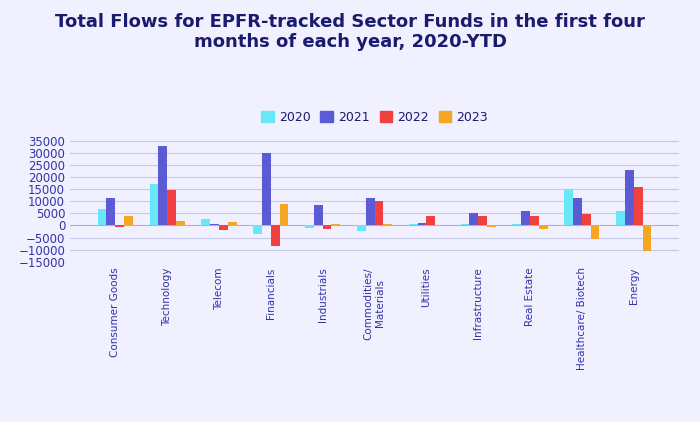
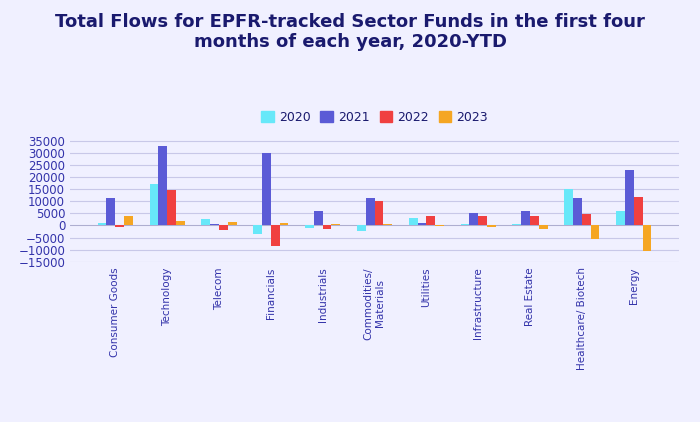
2020/Consumer Goods: 7000 -> 1000
2023/Financials: 9000 -> 1000
2021/Industrials: 8500 -> 6000
2020/Utilities: 500 -> 3000
2022/Energy: 16000 -> 12000
